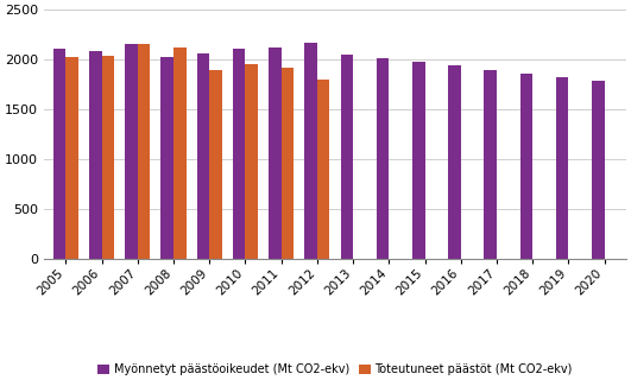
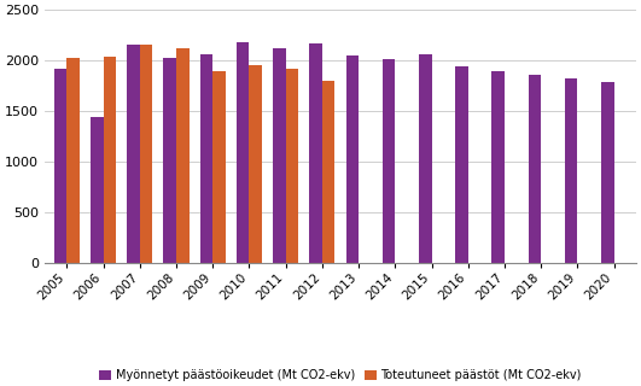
Myönnetyt päästöoikeudet (Mt CO2-ekv)/2005: 2100 -> 1920
Myönnetyt päästöoikeudet (Mt CO2-ekv)/2006: 2080 -> 1440
Myönnetyt päästöoikeudet (Mt CO2-ekv)/2010: 2100 -> 2180
Myönnetyt päästöoikeudet (Mt CO2-ekv)/2015: 1980 -> 2060
